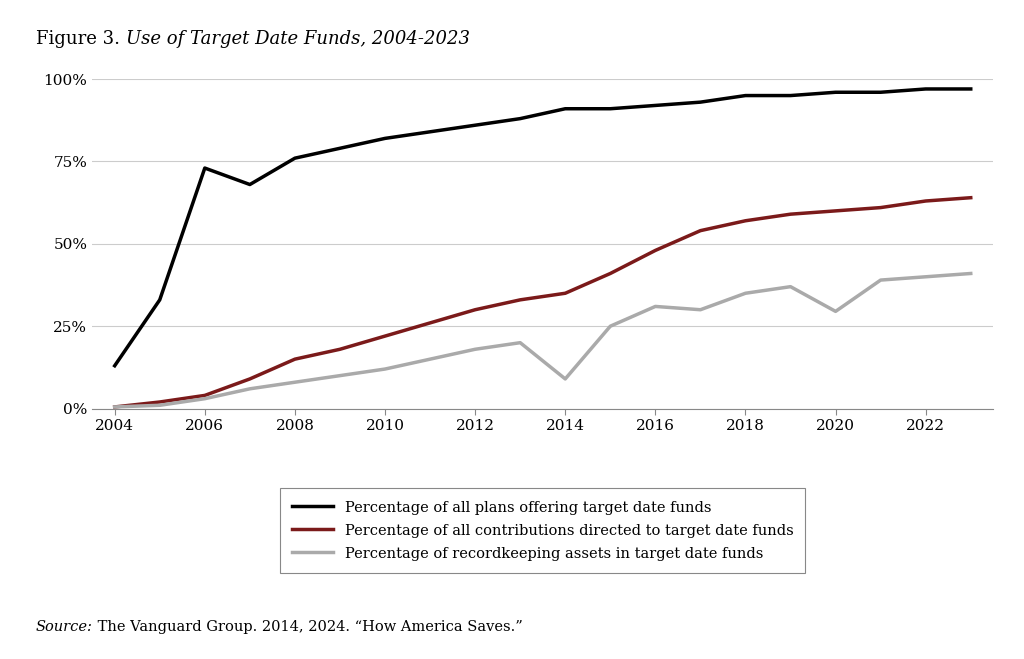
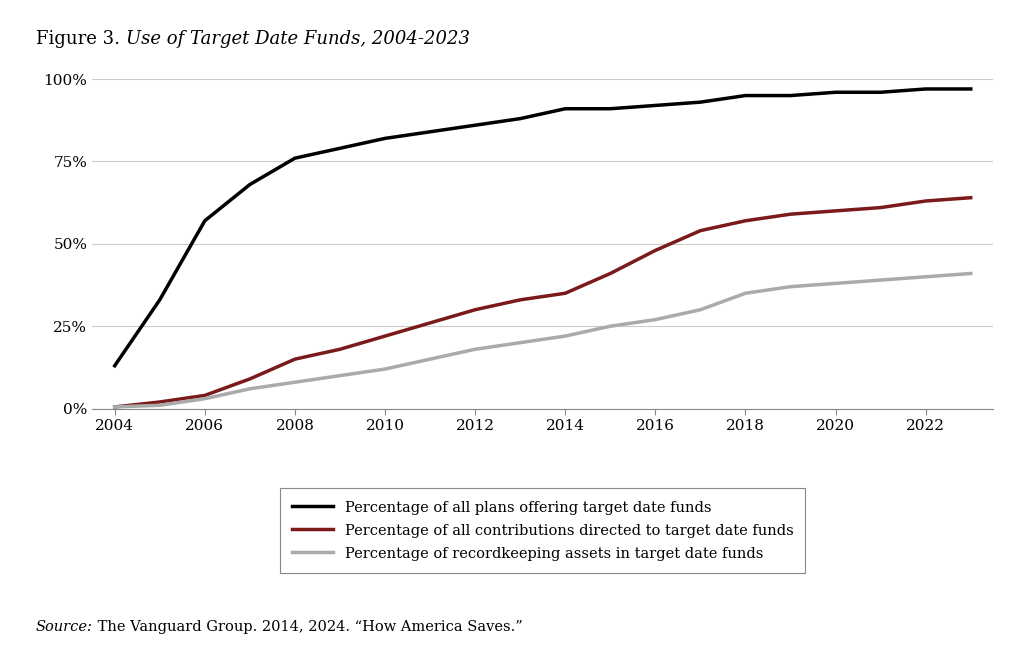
Percentage of all plans offering target date funds/2006: 73% -> 57%
Percentage of recordkeeping assets in target date funds/2014: 9.0% -> 22.0%
Percentage of recordkeeping assets in target date funds/2016: 31.0% -> 27.0%
Percentage of recordkeeping assets in target date funds/2020: 29.5% -> 38.0%
